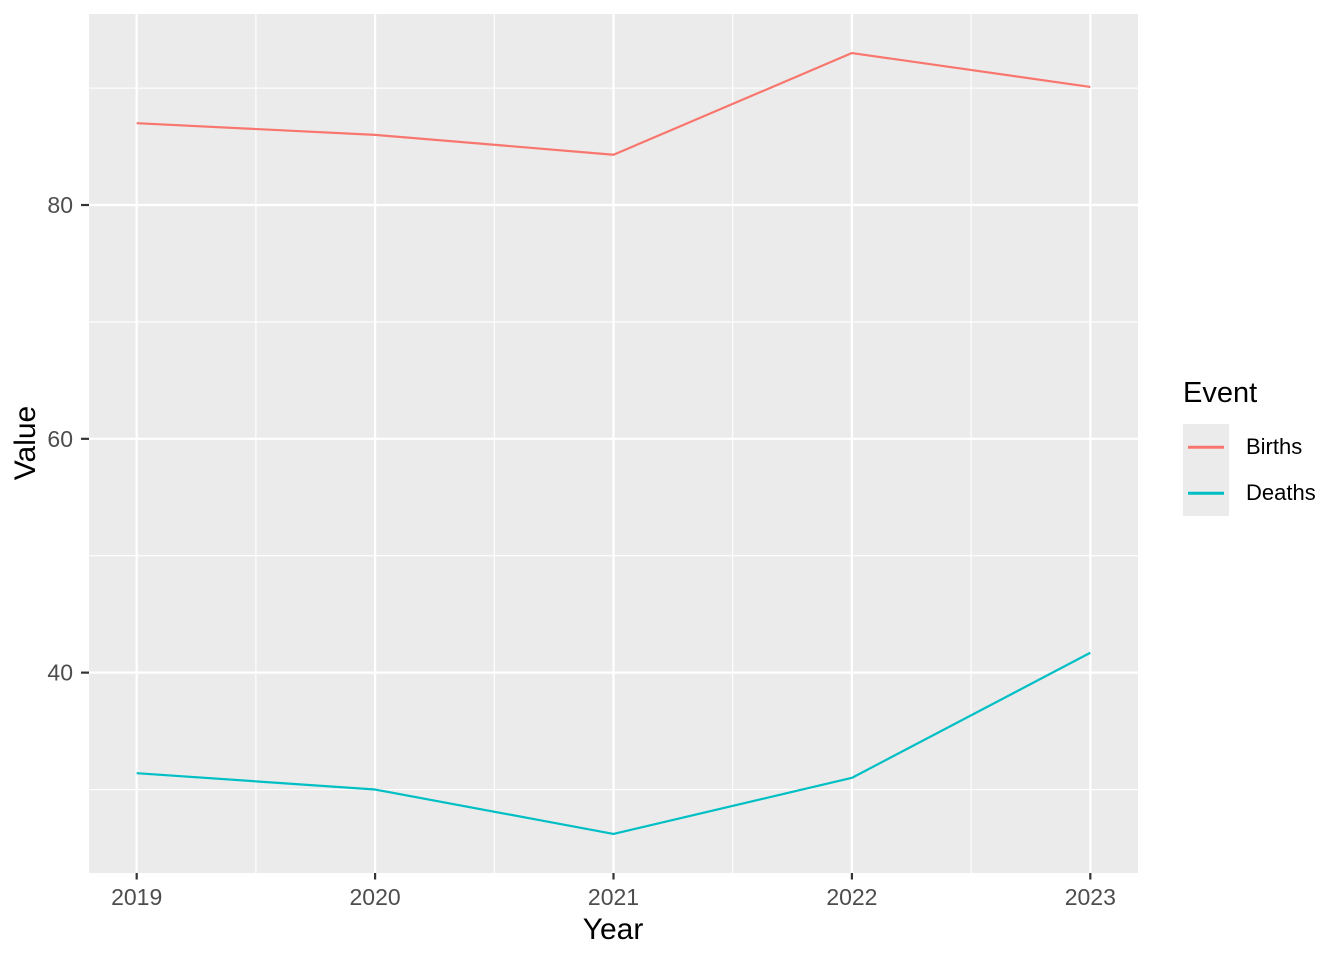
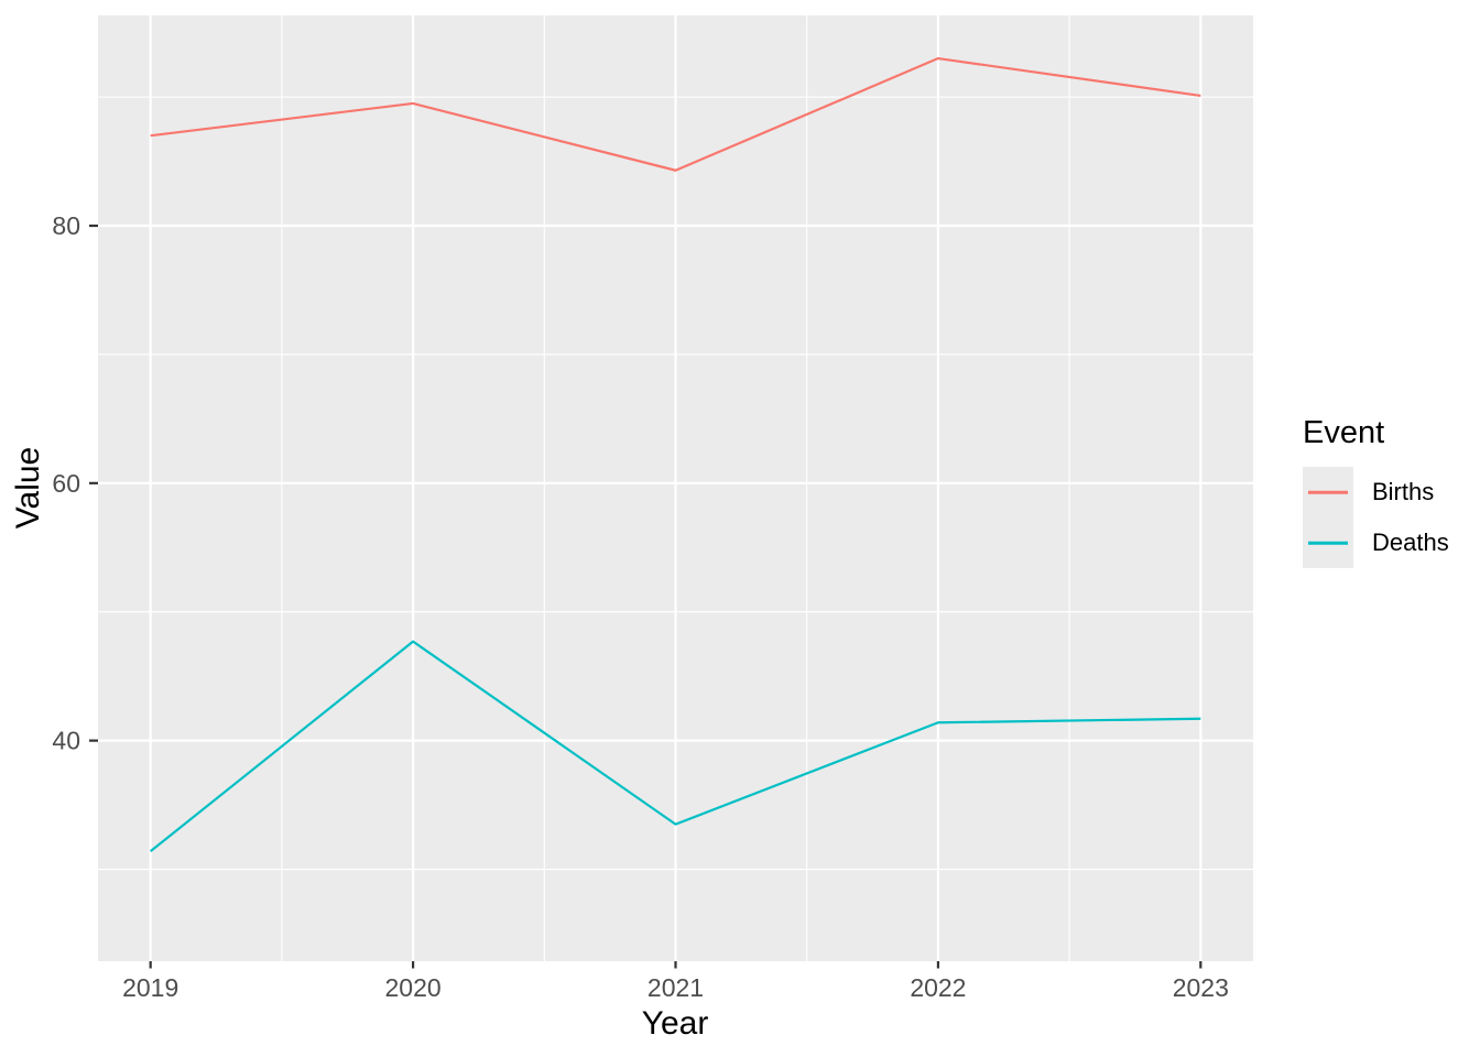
Births/2020: 86.0 -> 89.5
Deaths/2020: 30.0 -> 47.7
Deaths/2021: 26.2 -> 33.5
Deaths/2022: 31.0 -> 41.4
